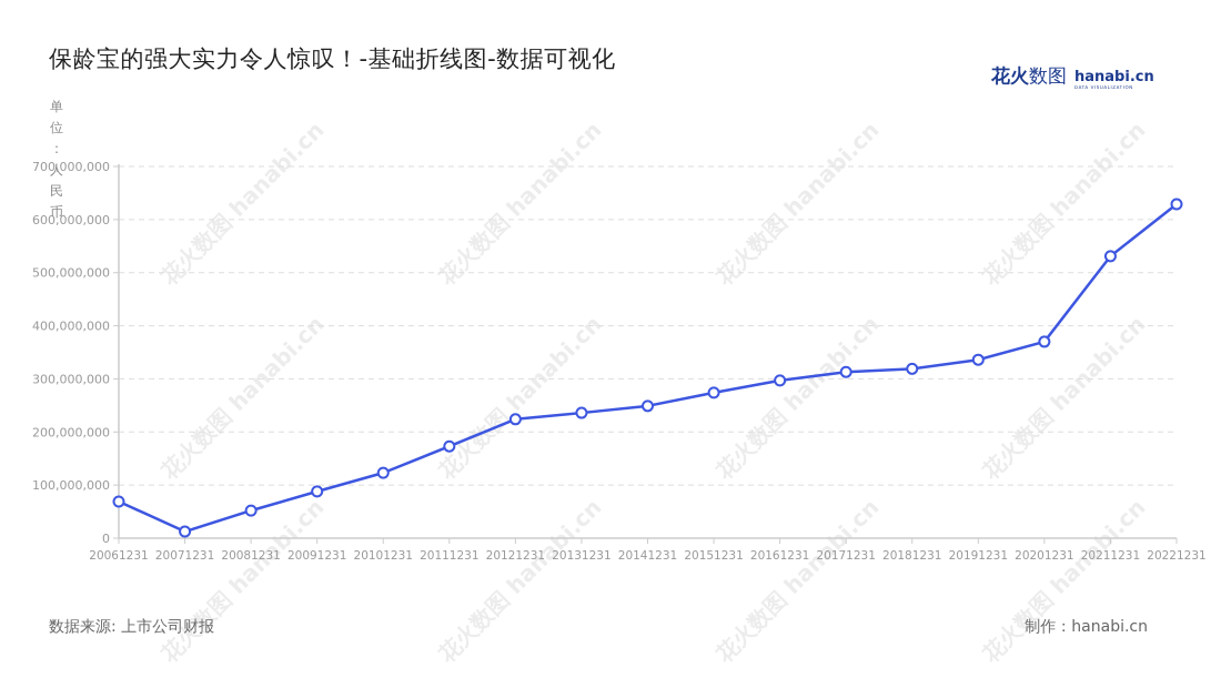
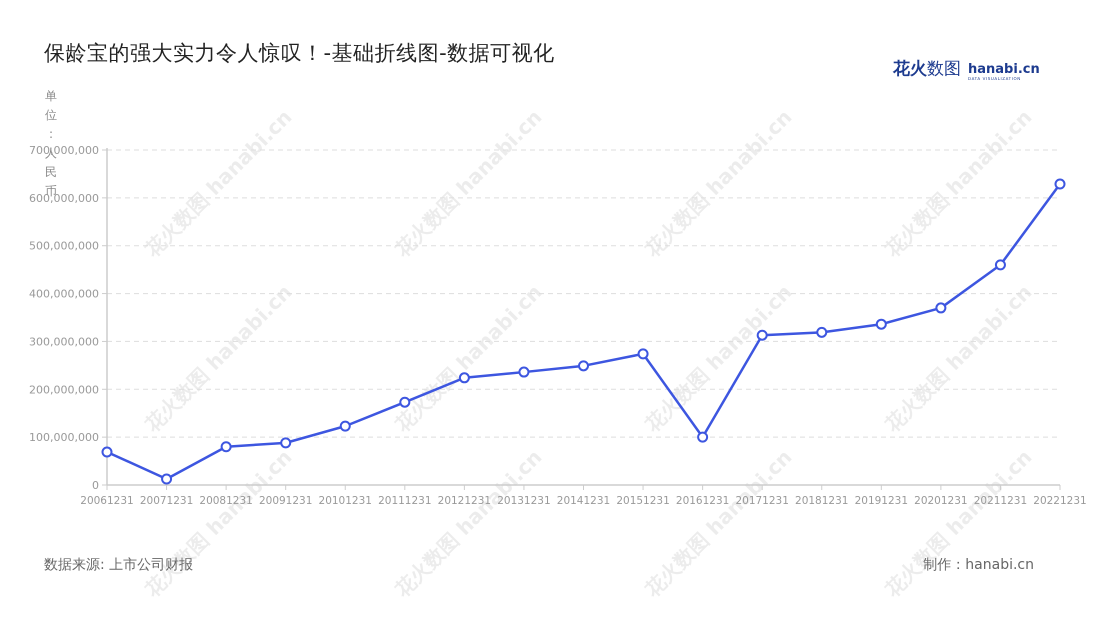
20081231: 50000000 -> 80000000
20161231: 300000000 -> 100000000
20211231: 530000000 -> 460000000
